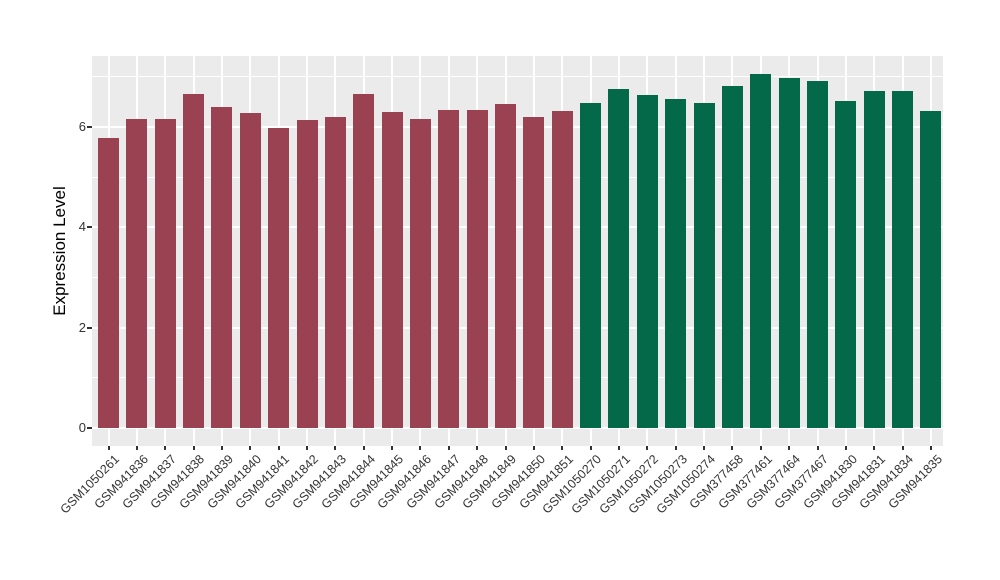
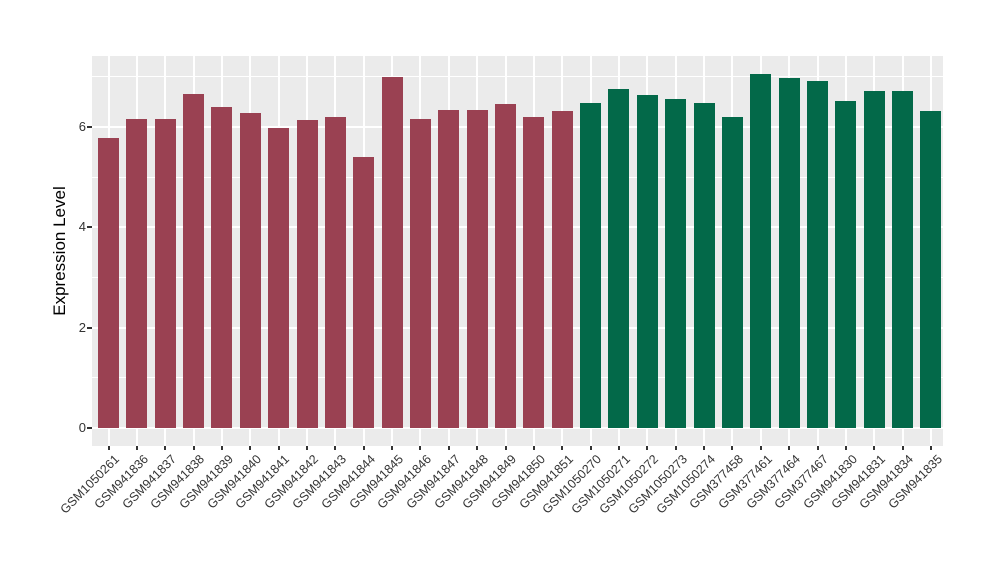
GSM941844: 6.7 -> 5.4
GSM941845: 6.3 -> 7.0
GSM377458: 6.8 -> 6.2
